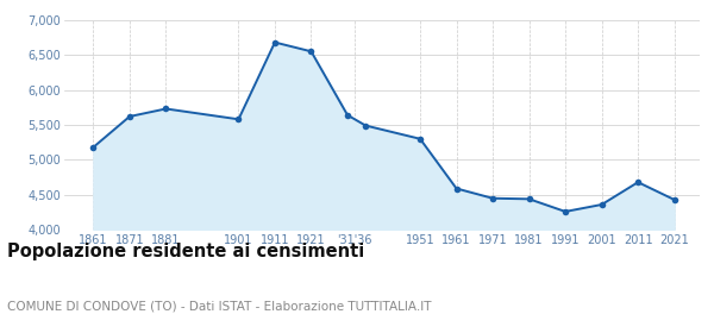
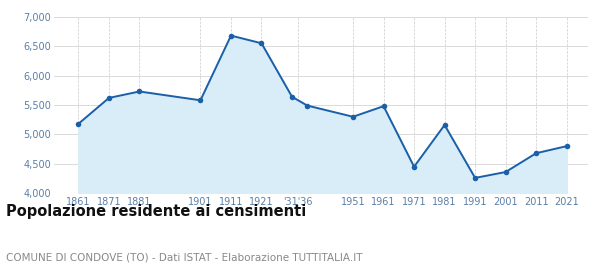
1961: 4,590 -> 5,480
1981: 4,440 -> 5,160
2021: 4,430 -> 4,800
